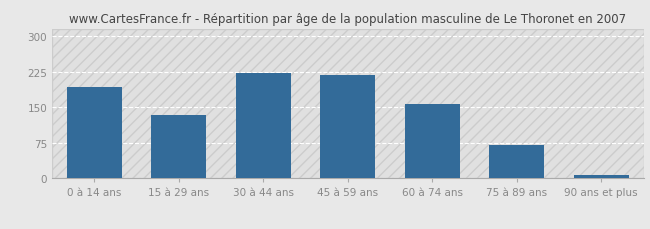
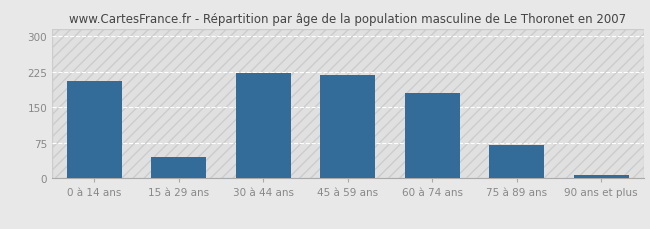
0 à 14 ans: 193 -> 205
15 à 29 ans: 133 -> 45
60 à 74 ans: 157 -> 180
